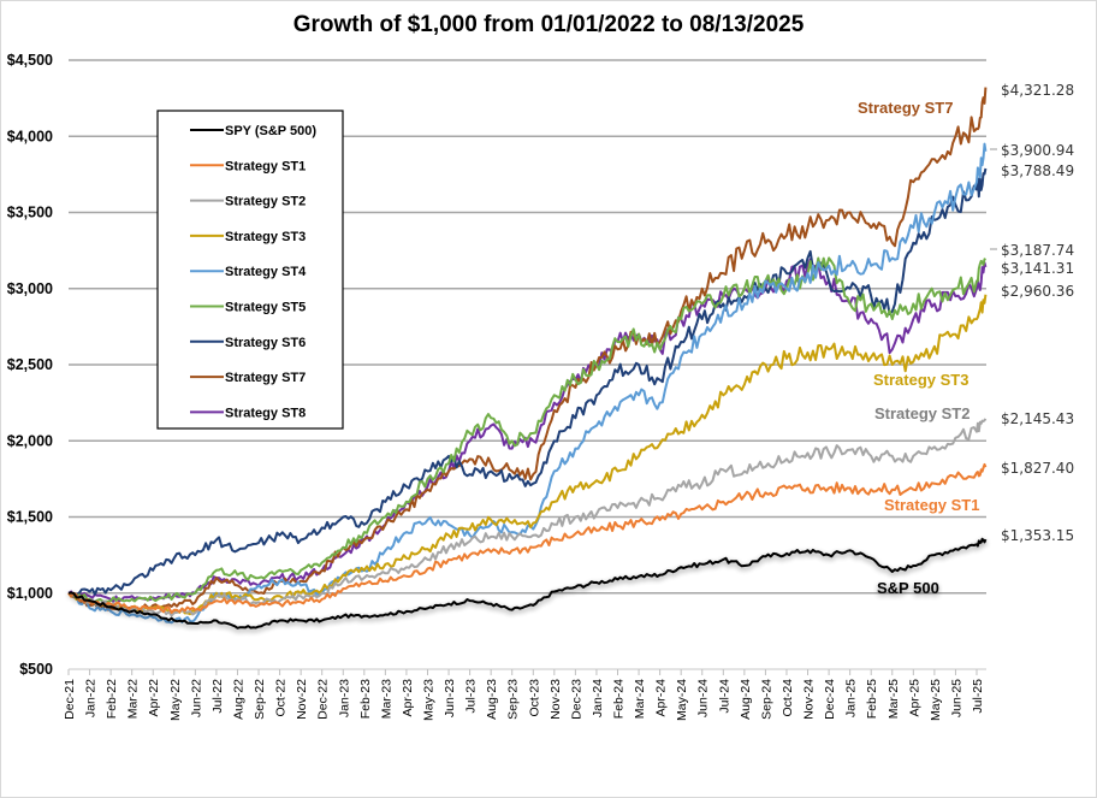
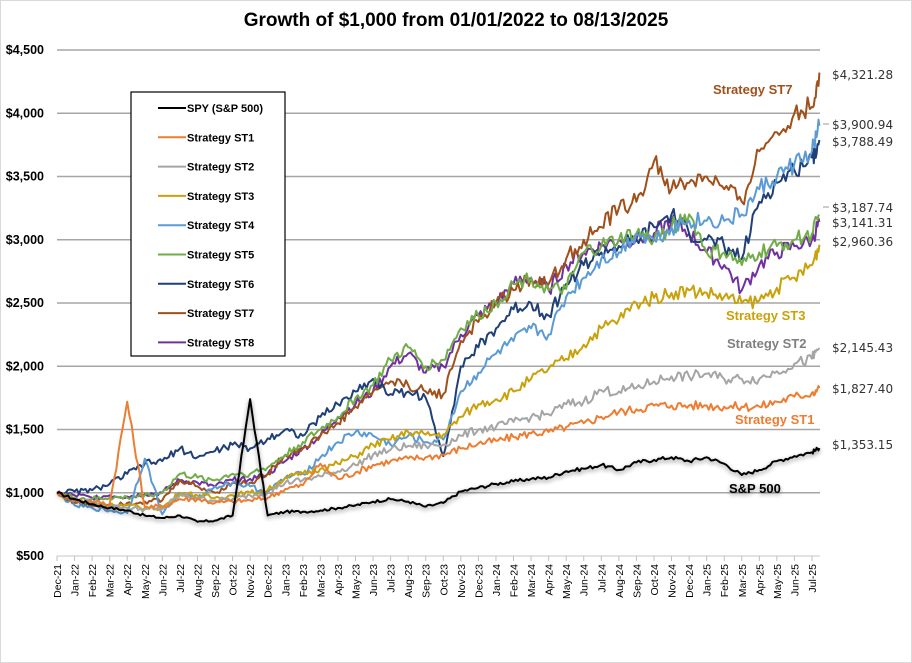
Strategy ST1/Apr-22: $900 -> $1720
Strategy ST4/May-22: $820 -> $1270
SPY (S&P 500)/Nov-22: $820 -> $1740
Strategy ST1/Mar-23: $1080 -> $1230
Strategy ST6/Oct-23: $1720 -> $1290
Strategy ST5/May-24: $2800 -> $2610
Strategy ST7/Oct-24: $3350 -> $3620
